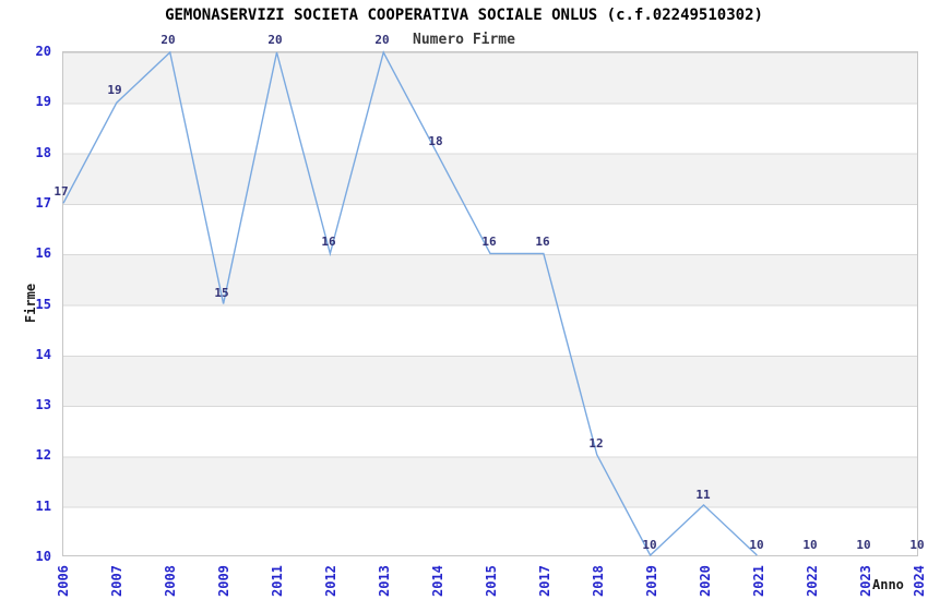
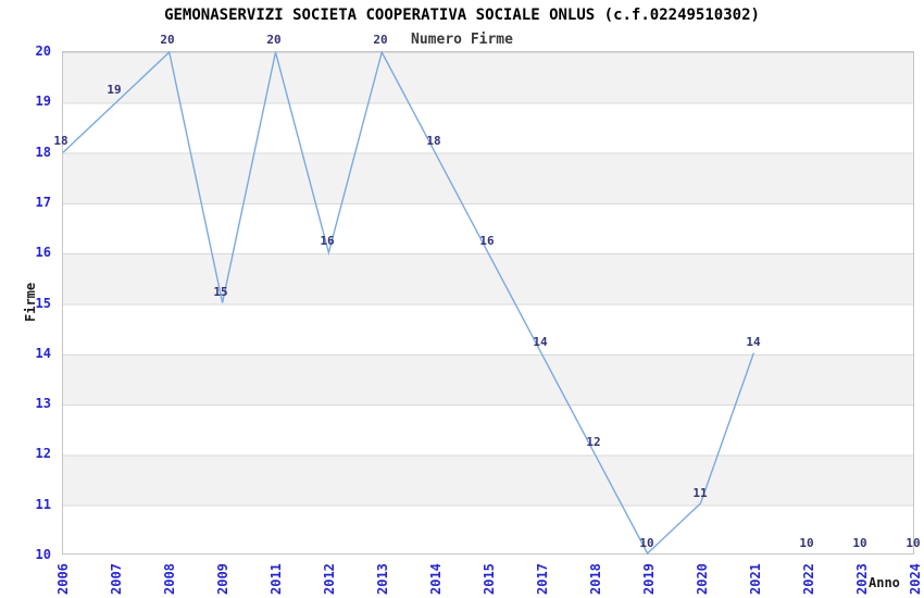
2006: 17 -> 18
2017: 16 -> 14
2021: 10 -> 14
